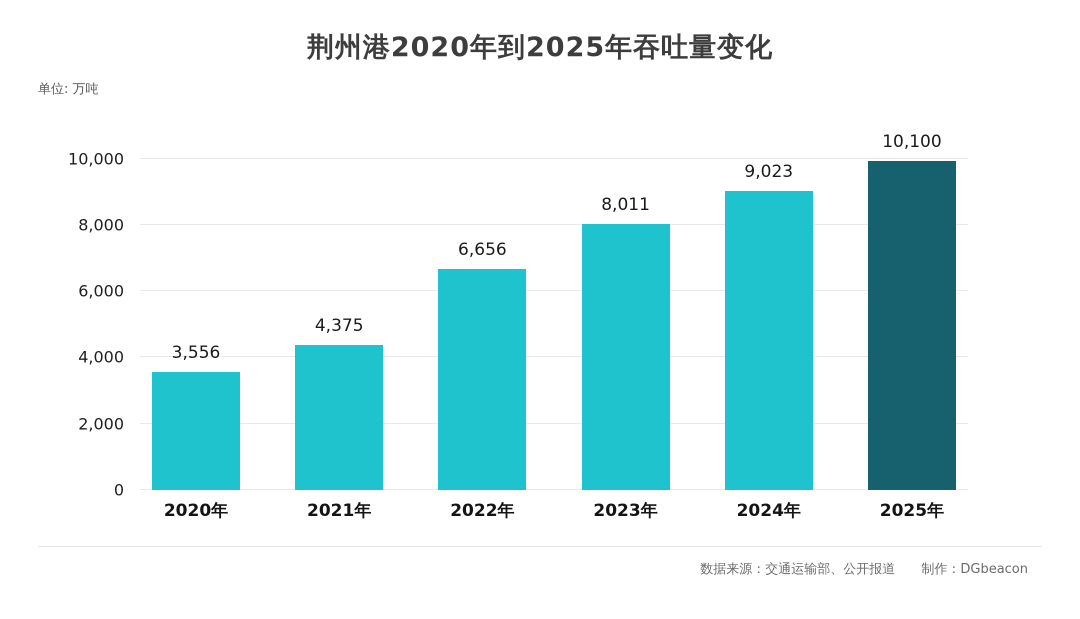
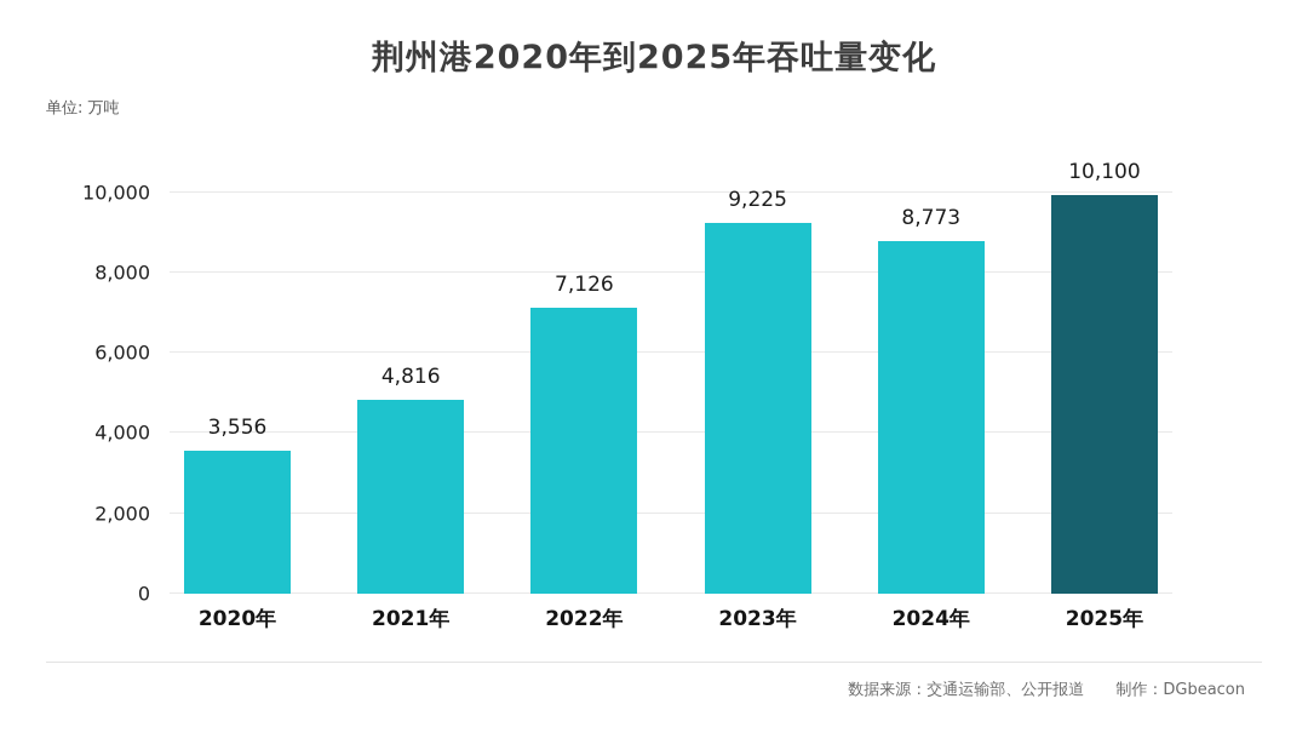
2021年: 4,375 -> 4,816
2022年: 6,656 -> 7,126
2023年: 8,011 -> 9,225
2024年: 9,023 -> 8,773
